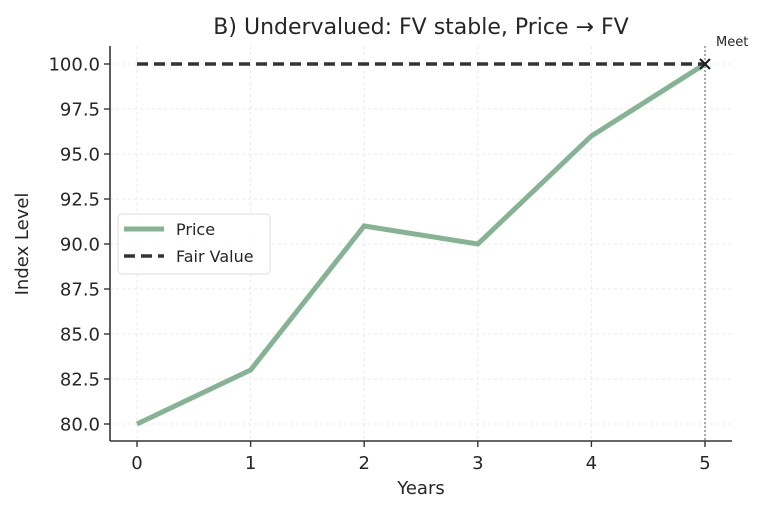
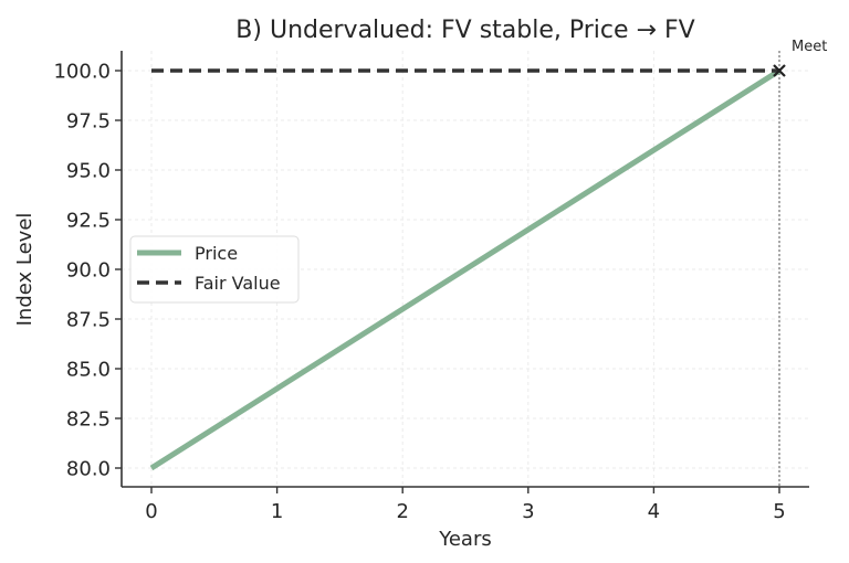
Price/1: 83 -> 84
Price/2: 91 -> 88
Price/3: 90 -> 92
